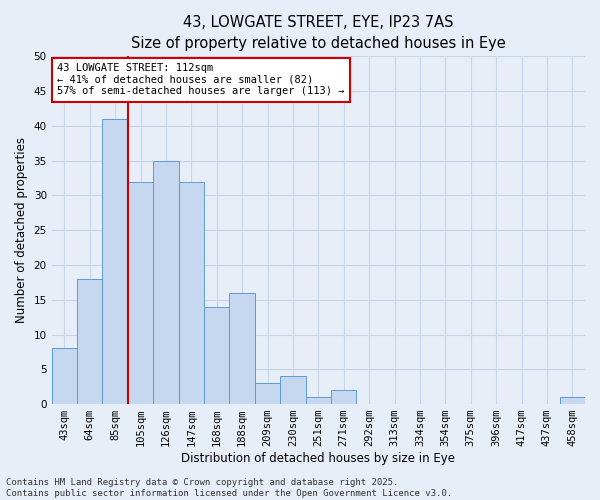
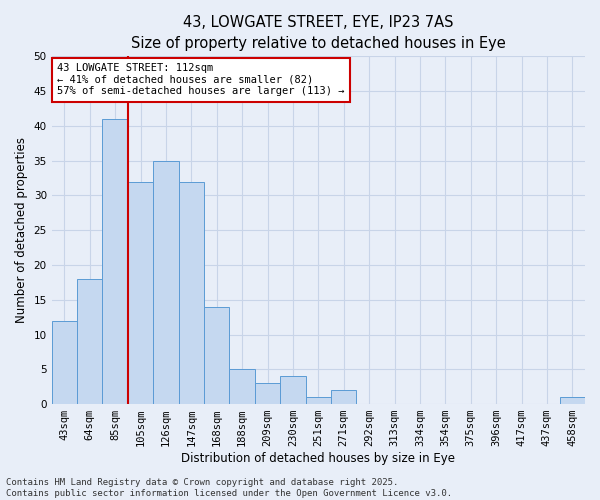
43sqm: 8 -> 12
188sqm: 16 -> 5
